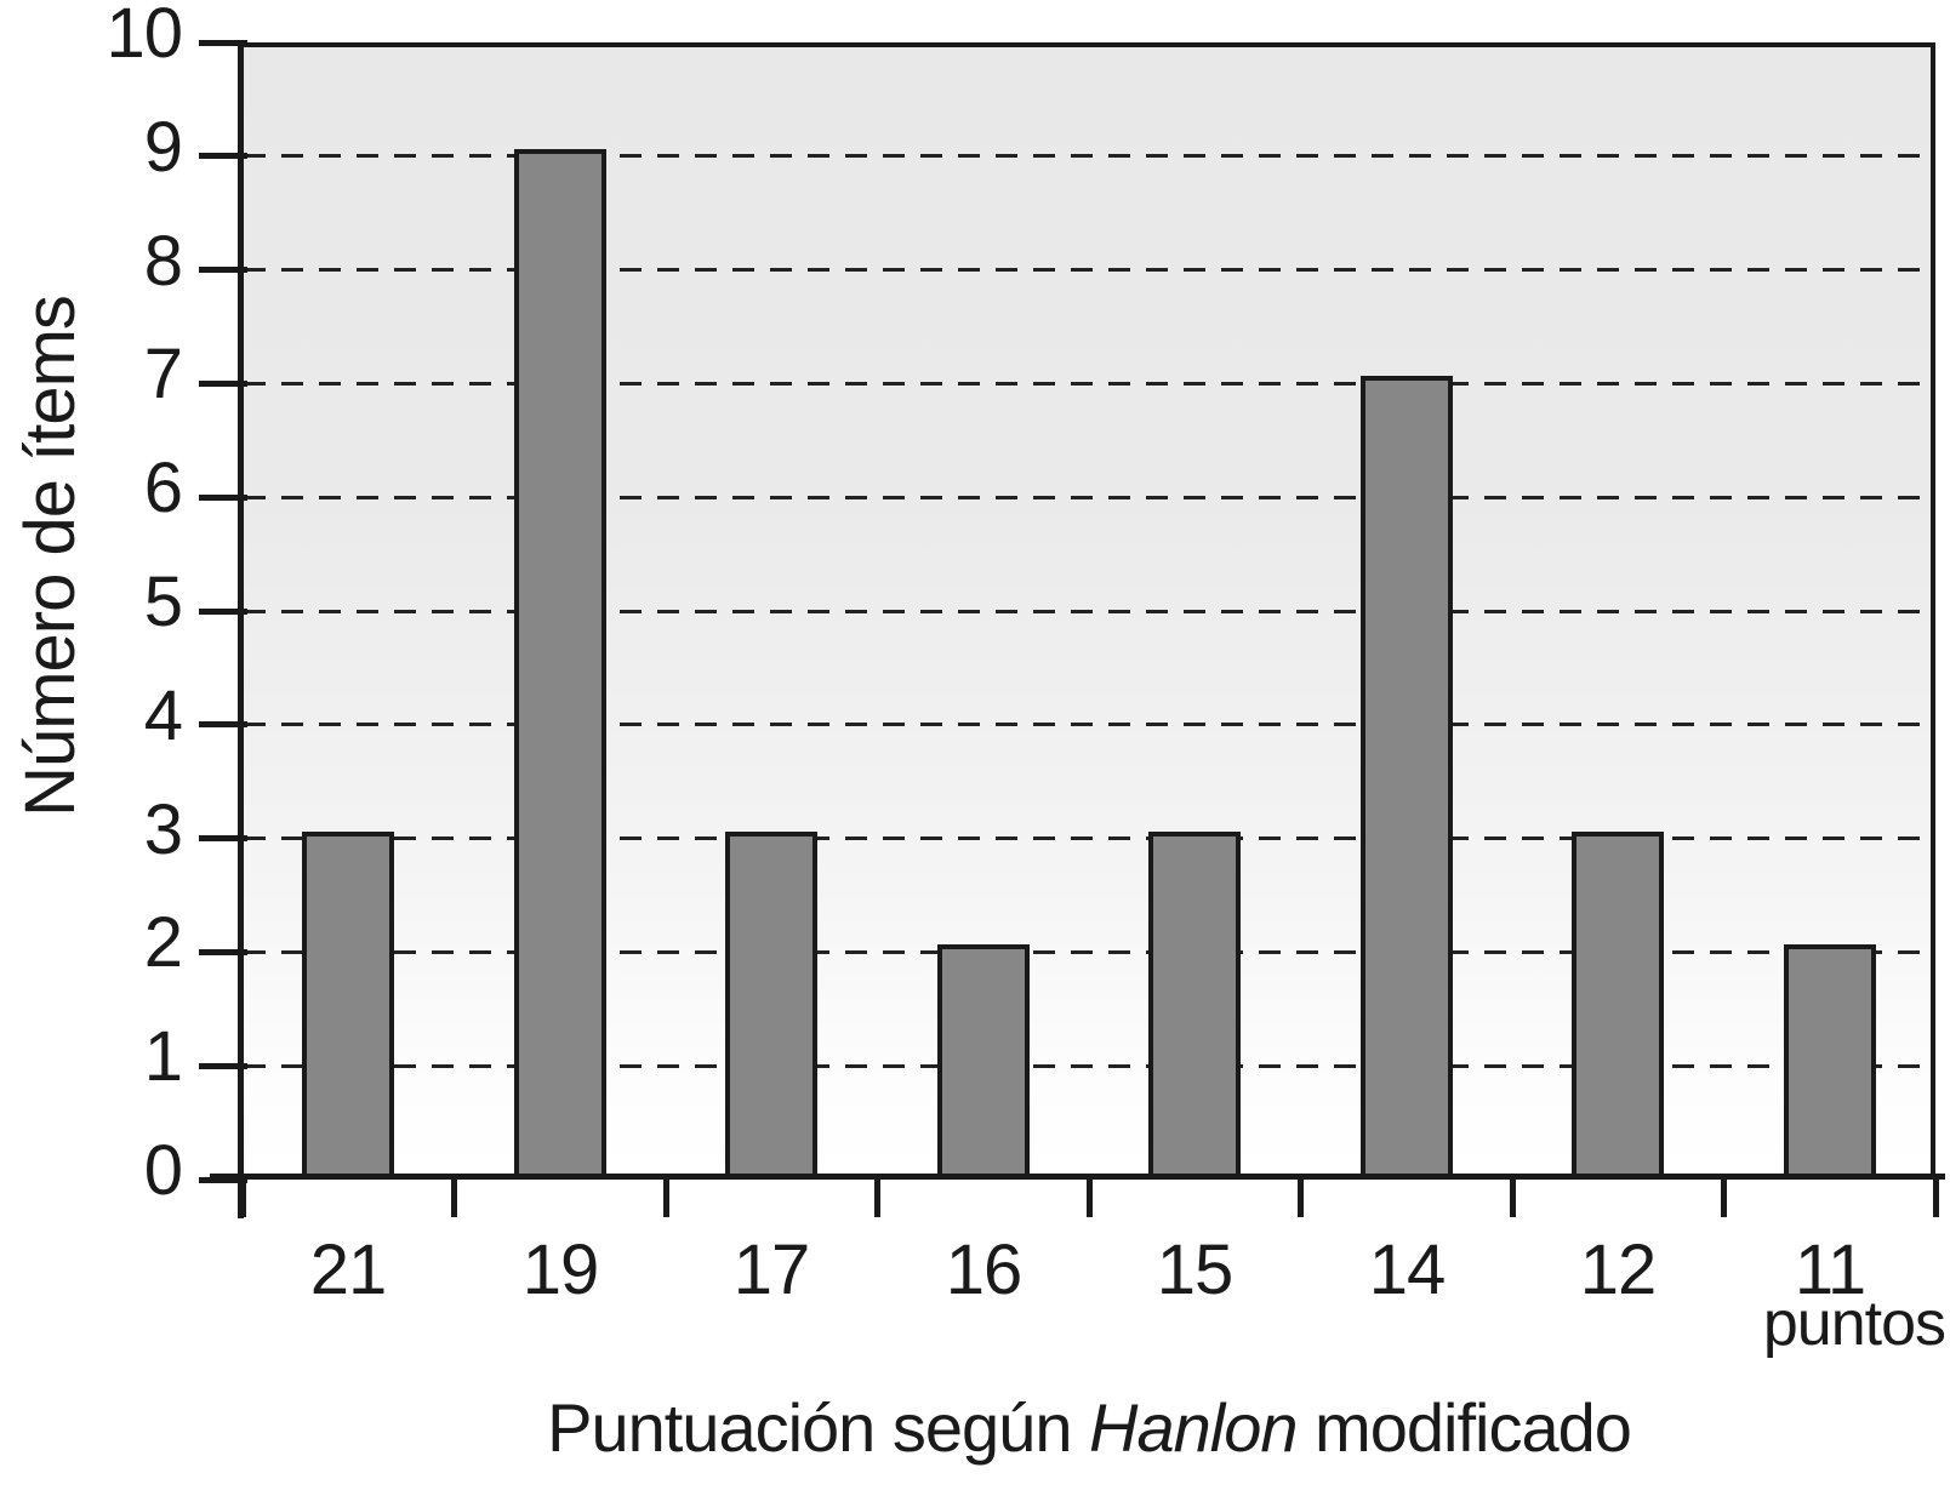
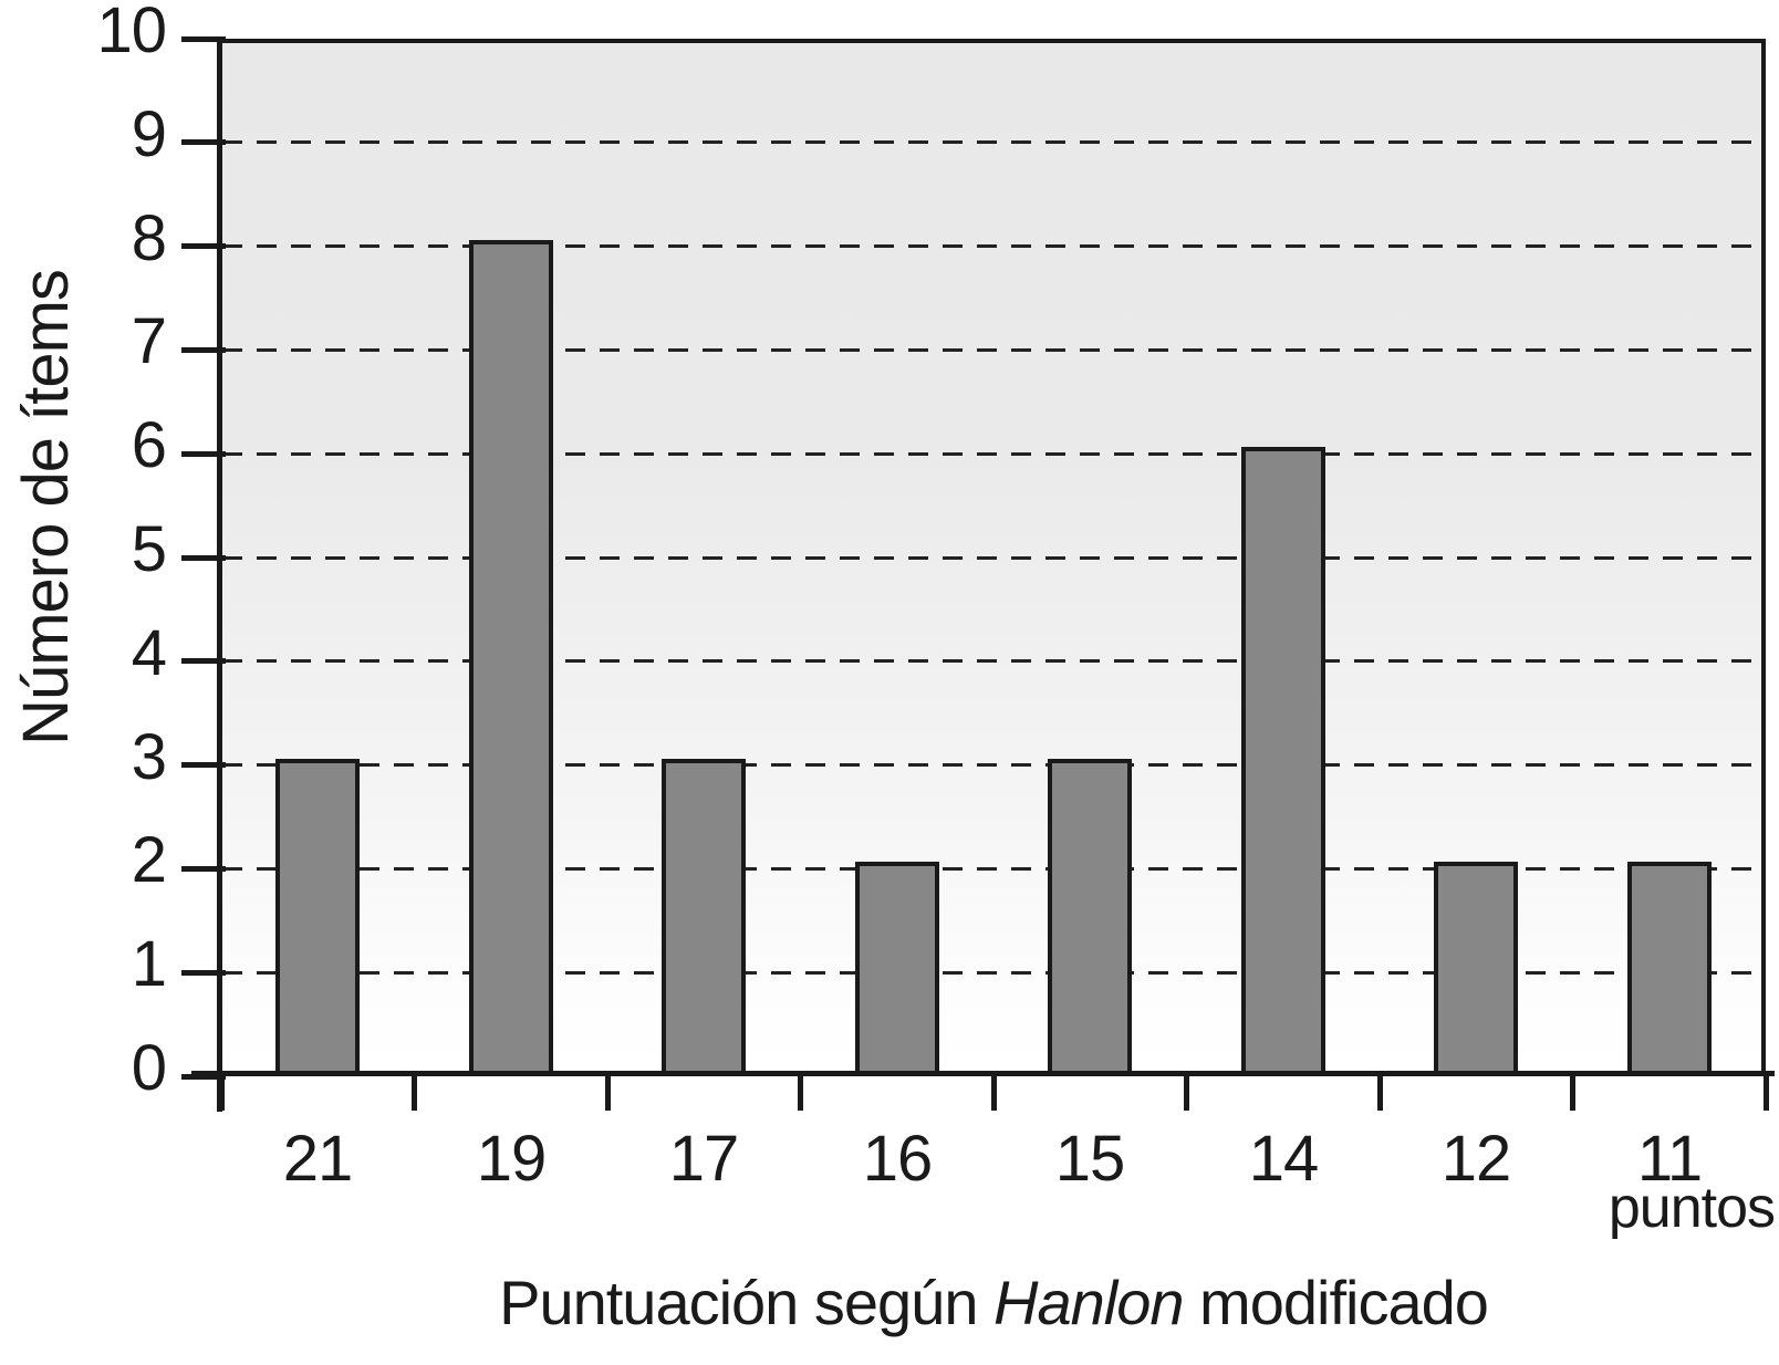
19: 9 -> 8
14: 7 -> 6
12: 3 -> 2
